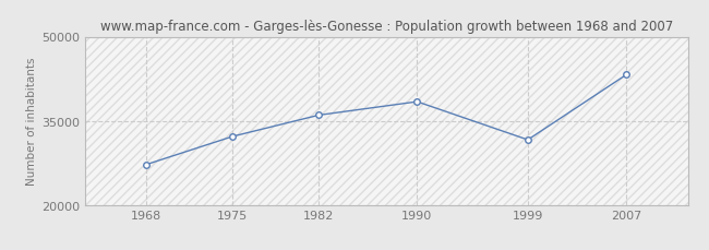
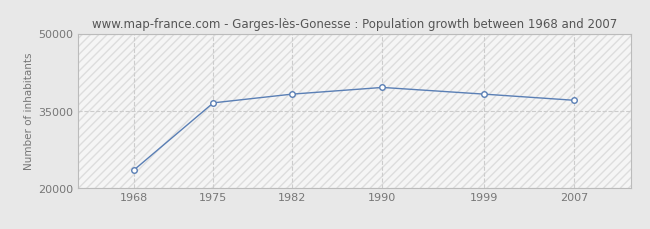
1968: 27200 -> 23500
1975: 32200 -> 36500
1982: 36000 -> 38200
1990: 38400 -> 39500
1999: 31600 -> 38200
2007: 43200 -> 37000
